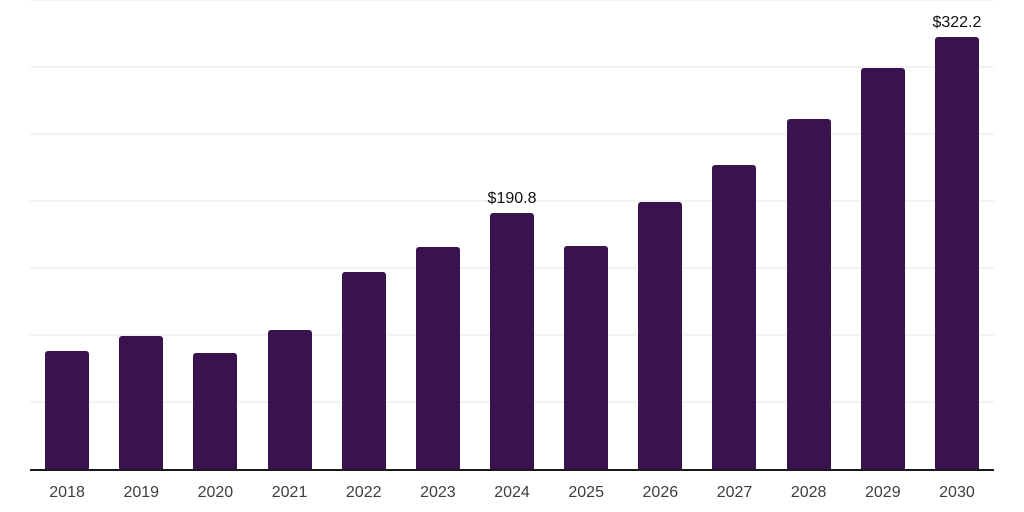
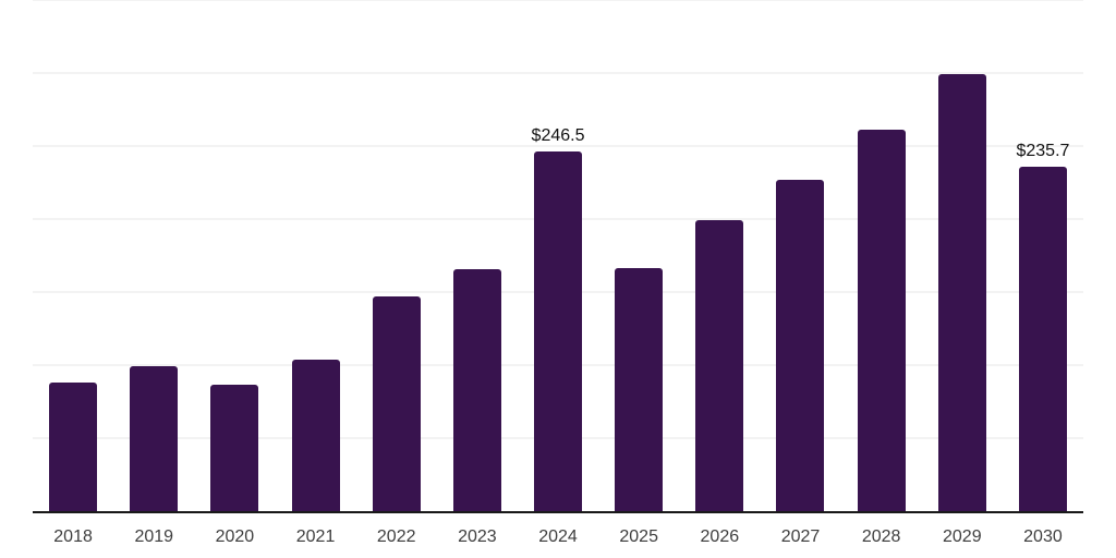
2024: $190.8 -> $246.5
2030: $322.2 -> $235.7
